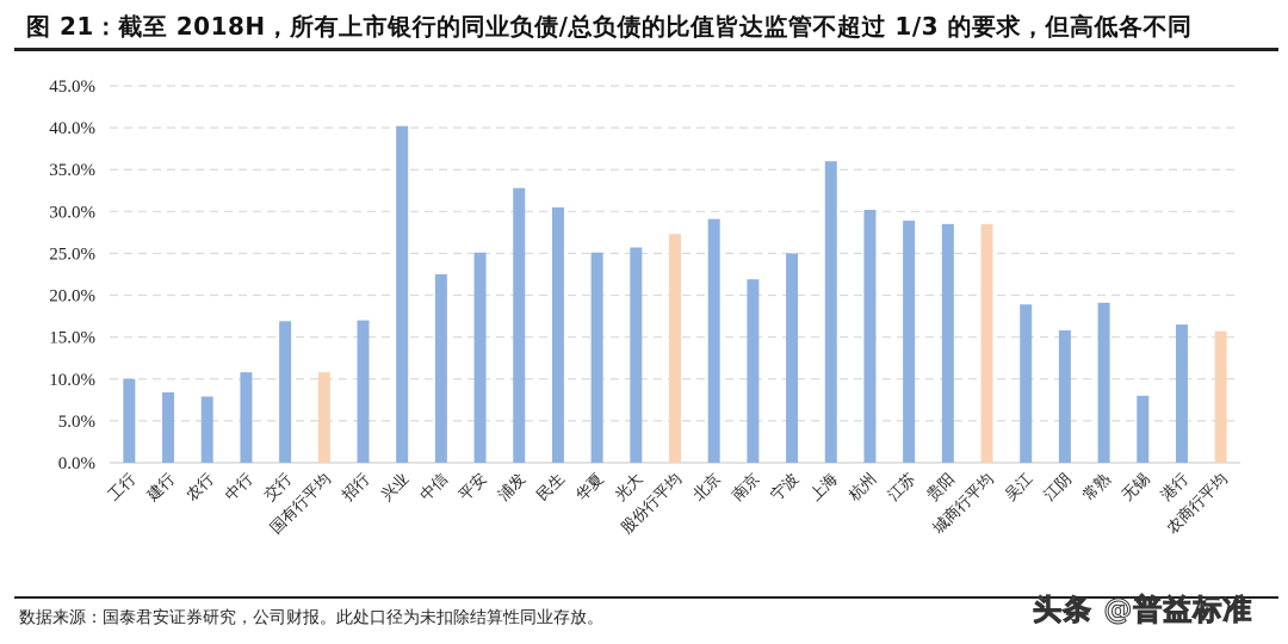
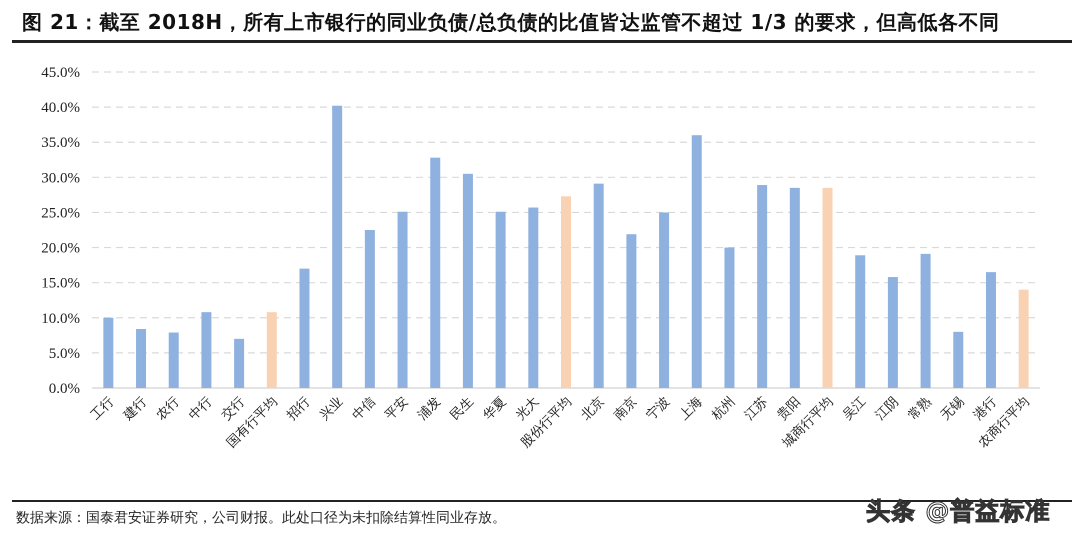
交行: 17% -> 7%
杭州: 30% -> 20%
农商行平均: 16% -> 14%
